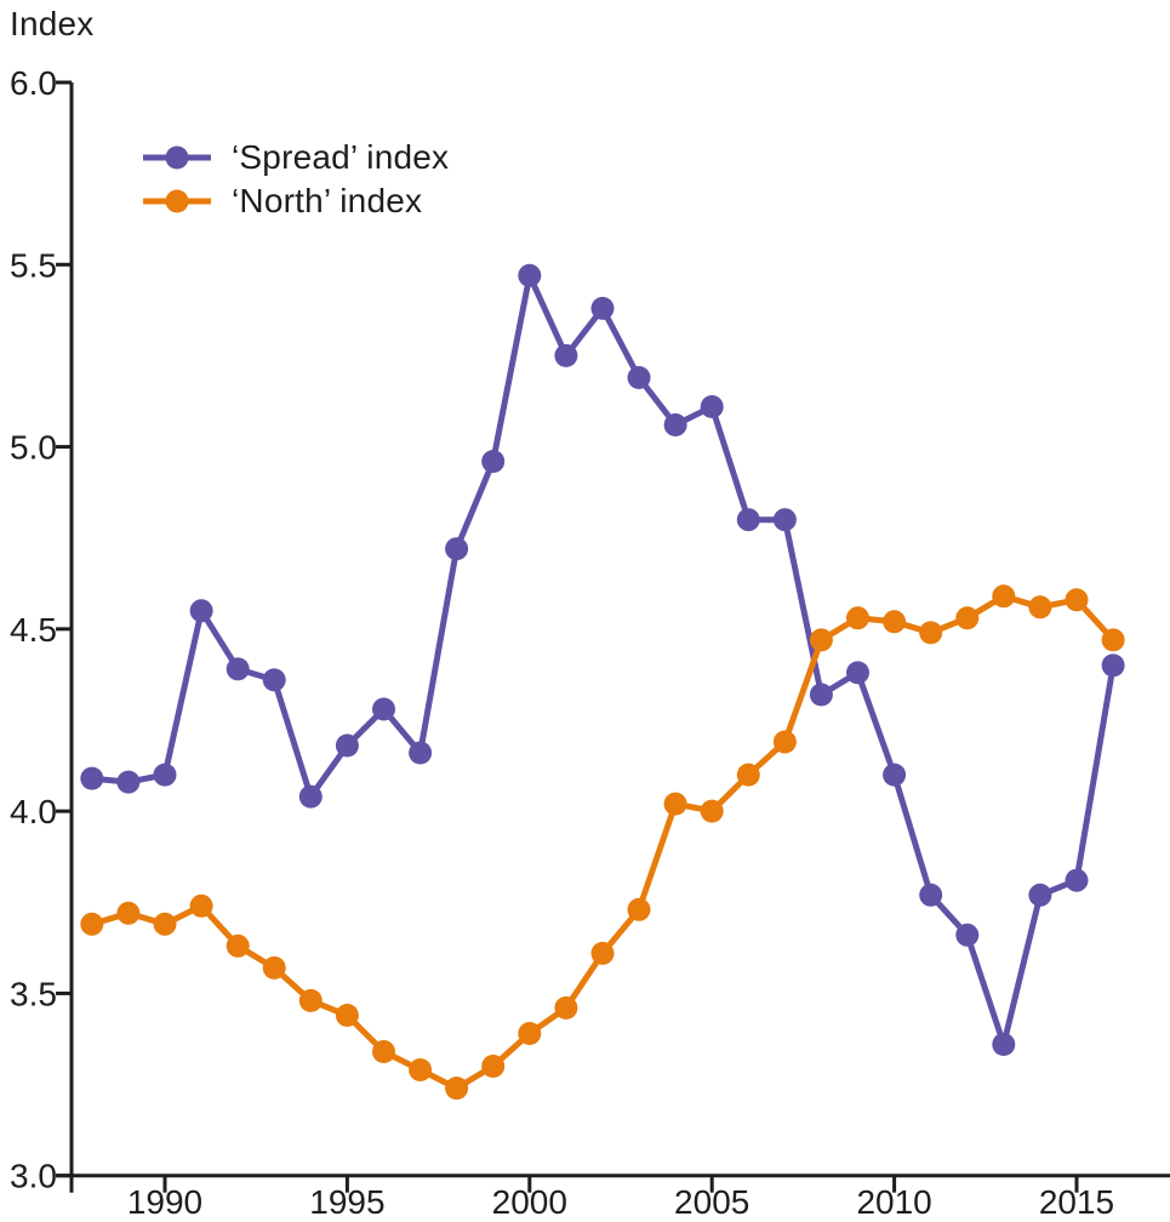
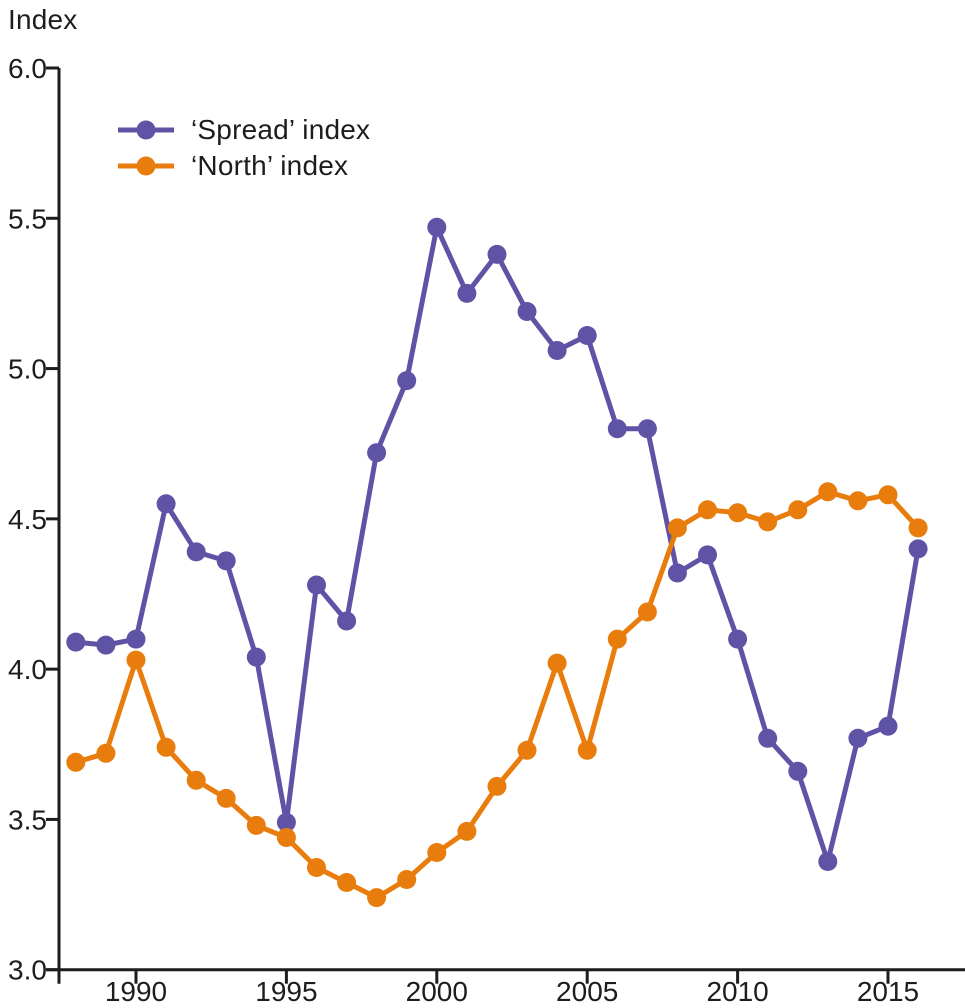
‘North’ index/1990: 3.69 -> 4.03
‘Spread’ index/1995: 4.18 -> 3.49
‘North’ index/2005: 4.00 -> 3.73
